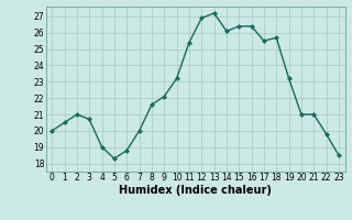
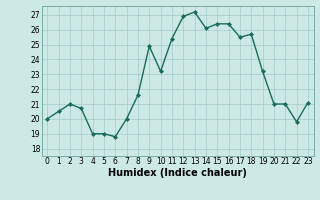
5: 18.3 -> 19.0
9: 22.1 -> 24.9
23: 18.5 -> 21.1
